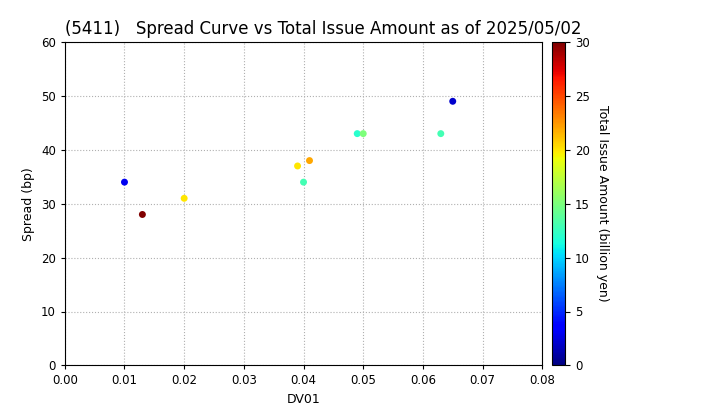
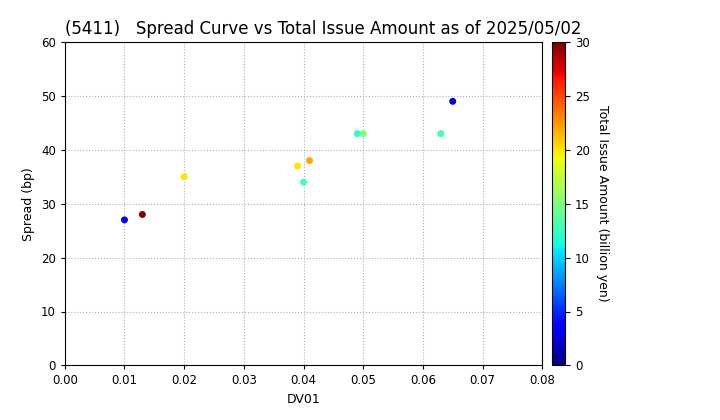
0.01: 34 -> 27
0.02: 31 -> 35
